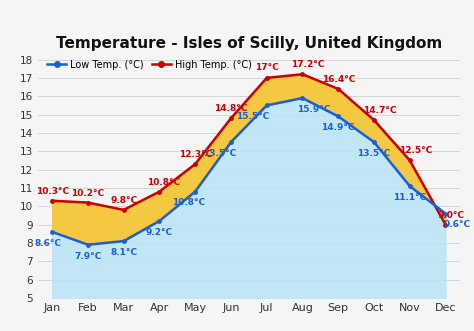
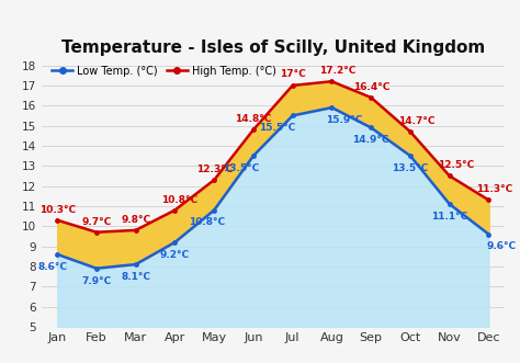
High Temp. (°C)/Feb: 10.2°C -> 9.7°C
High Temp. (°C)/Dec: 9.0°C -> 11.3°C
